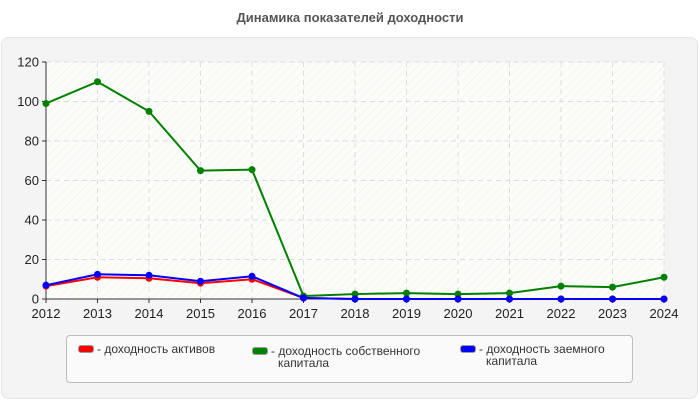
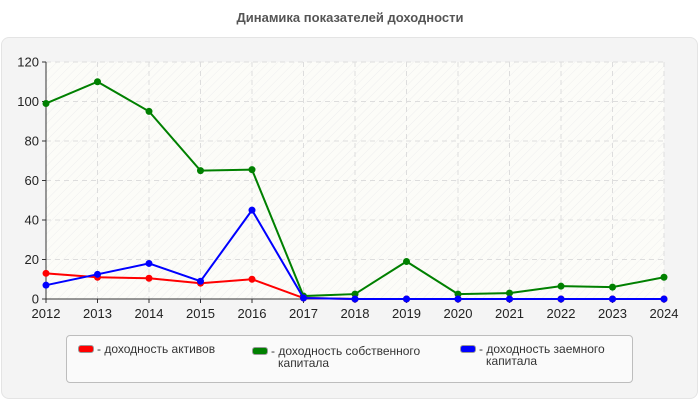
- доходность активов/2012: 6 -> 13
- доходность заемного капитала/2014: 12 -> 18
- доходность заемного капитала/2016: 12 -> 45
- доходность собственного капитала/2019: 3 -> 19
